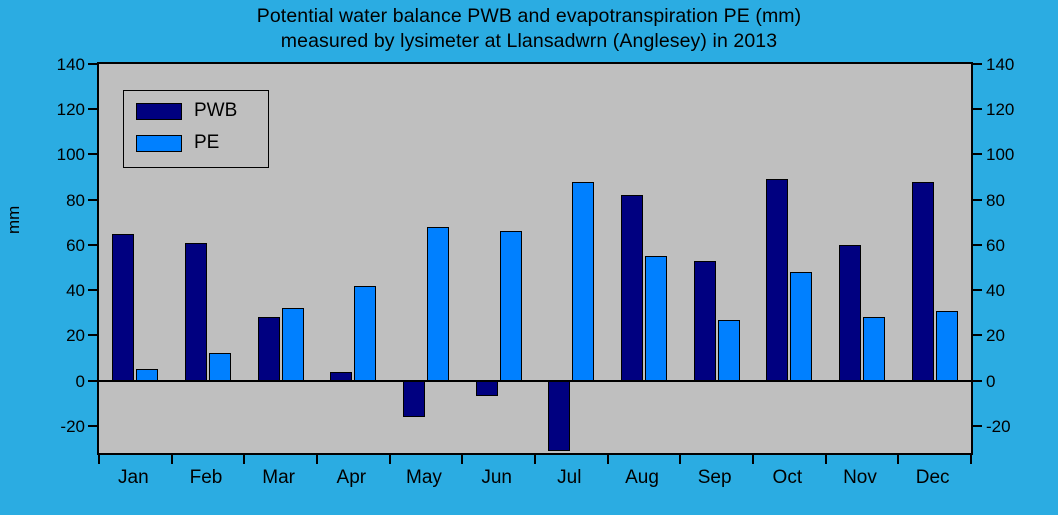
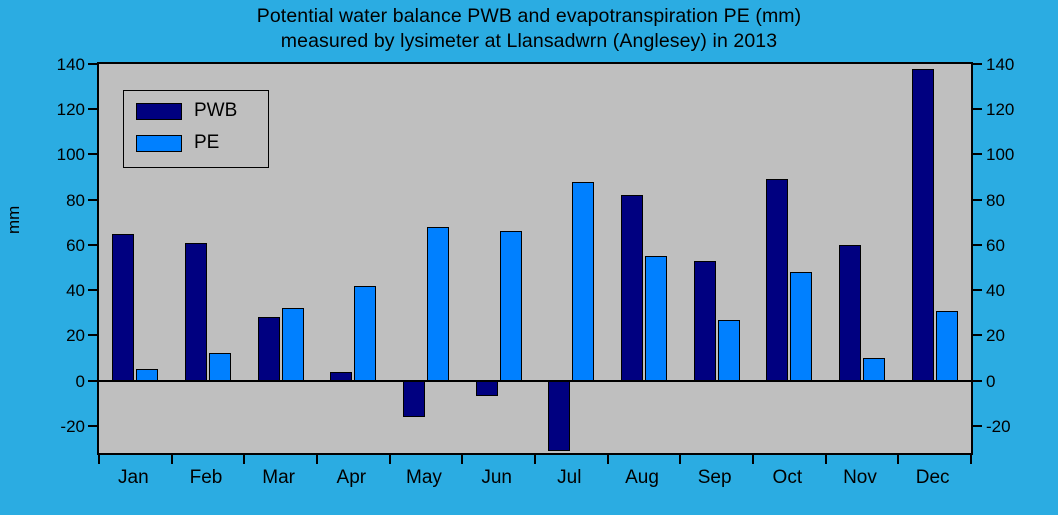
PE/Nov: 28 -> 10
PWB/Dec: 88 -> 138
